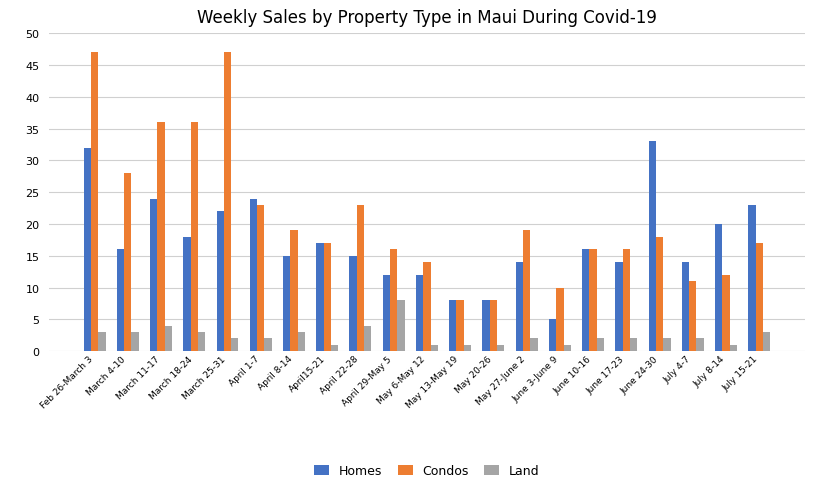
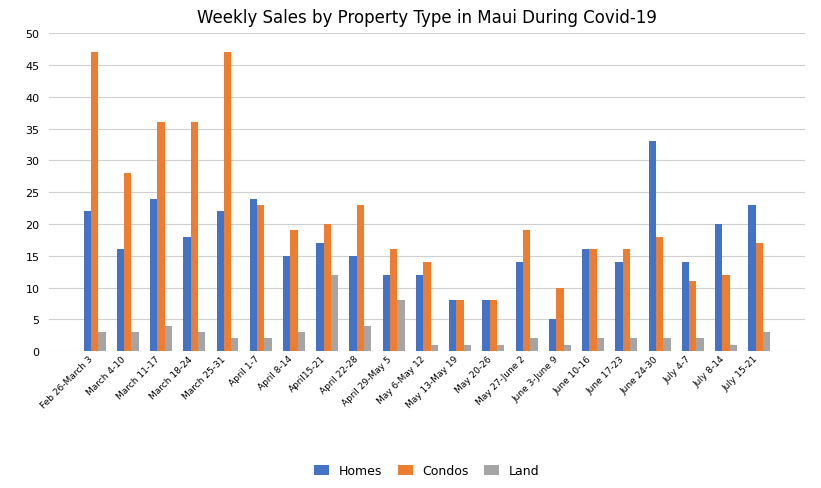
Homes/Feb 26-March 3: 32 -> 22
Condos/April15-21: 17 -> 20
Land/April15-21: 1 -> 12
